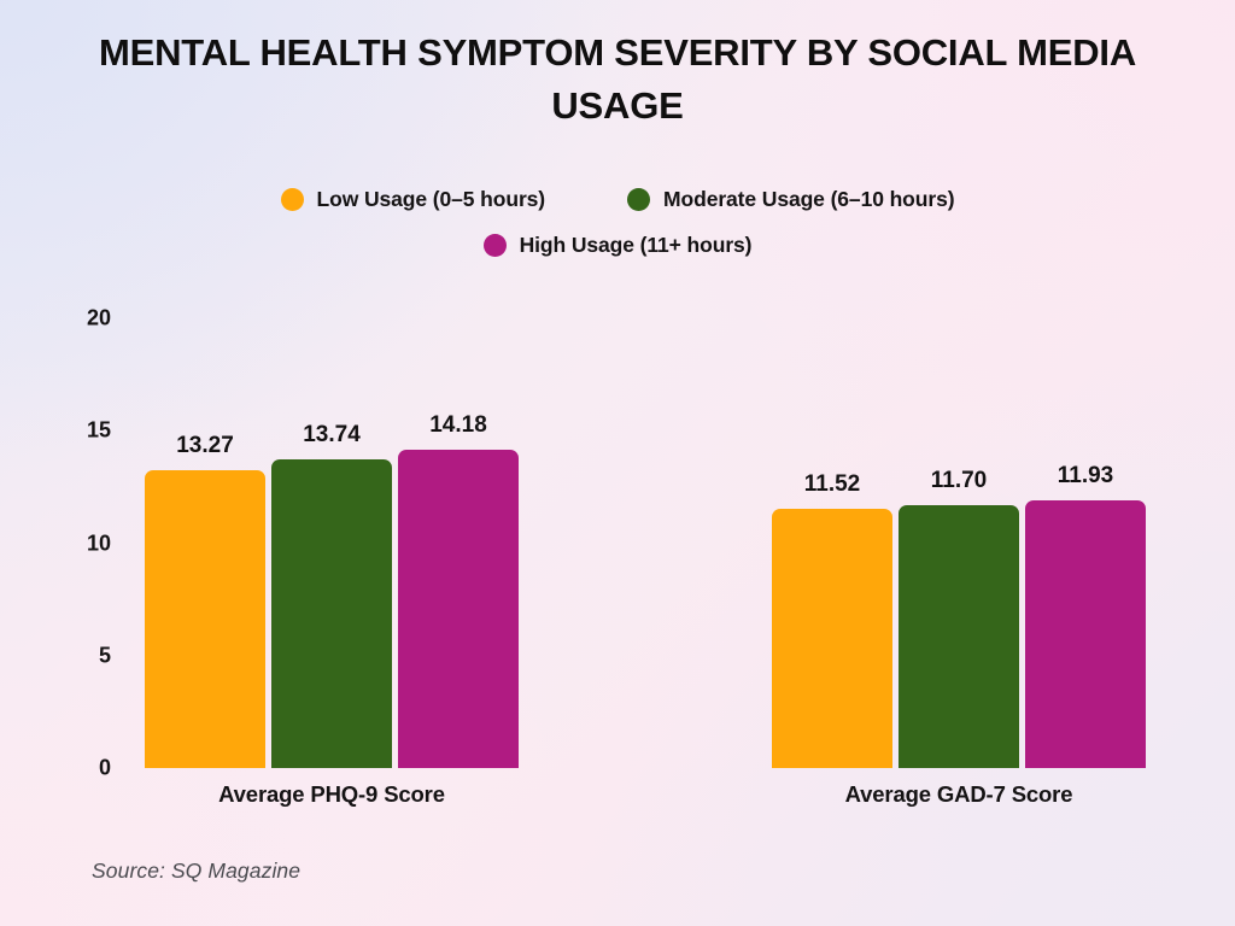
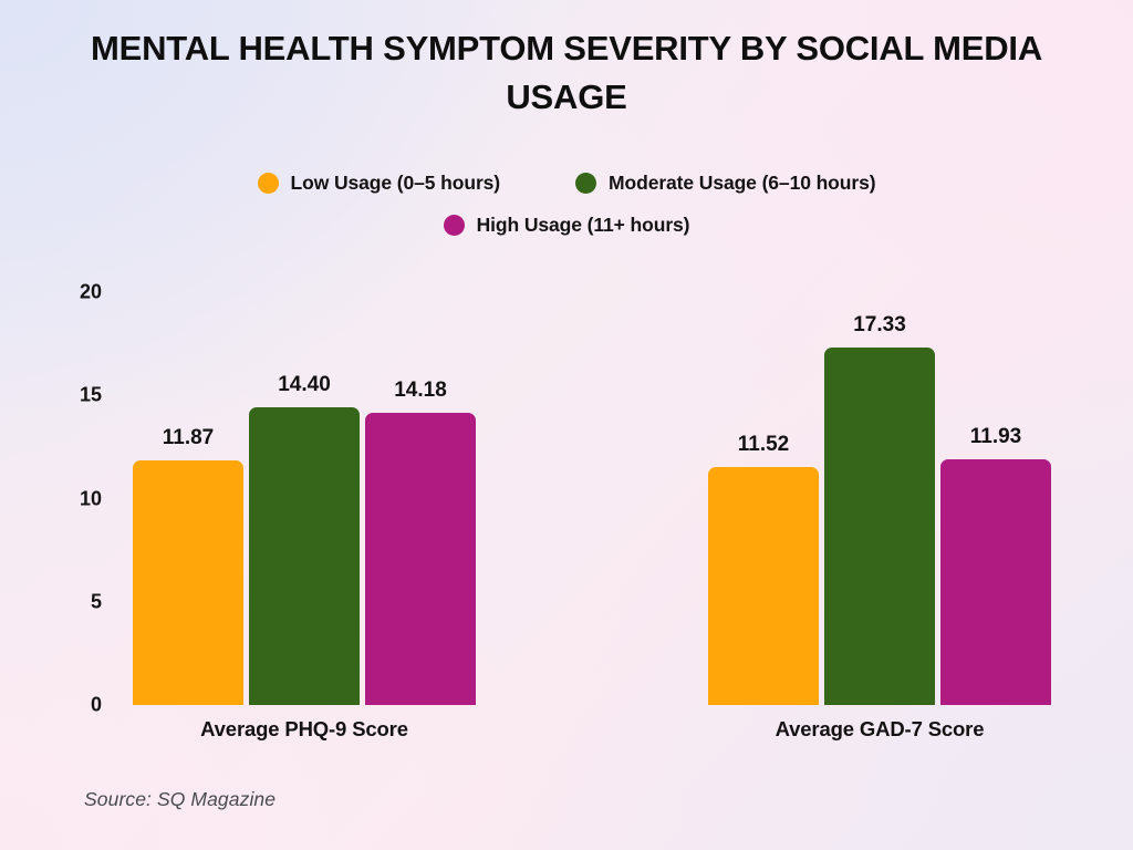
Low Usage (0–5 hours)/Average PHQ-9 Score: 13.27 -> 11.87
Moderate Usage (6–10 hours)/Average PHQ-9 Score: 13.74 -> 14.40
Moderate Usage (6–10 hours)/Average GAD-7 Score: 11.70 -> 17.33
